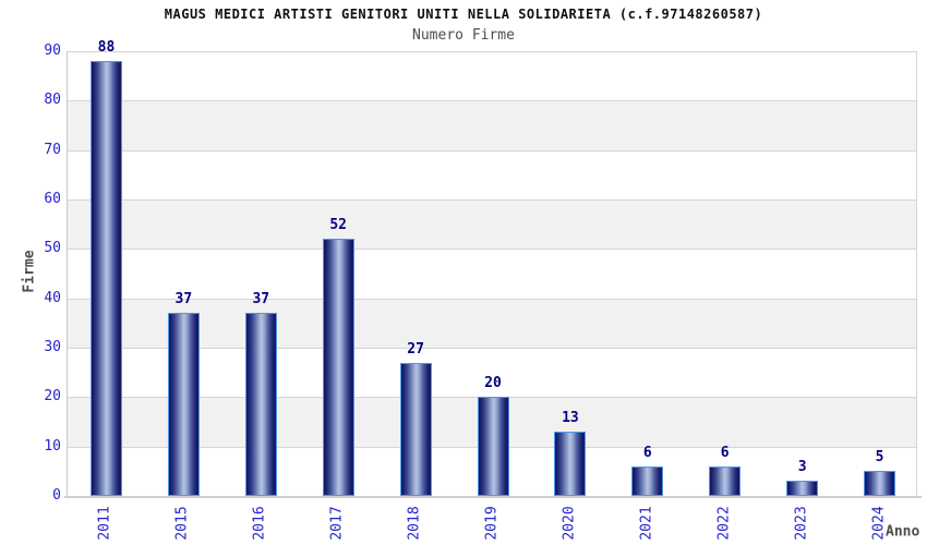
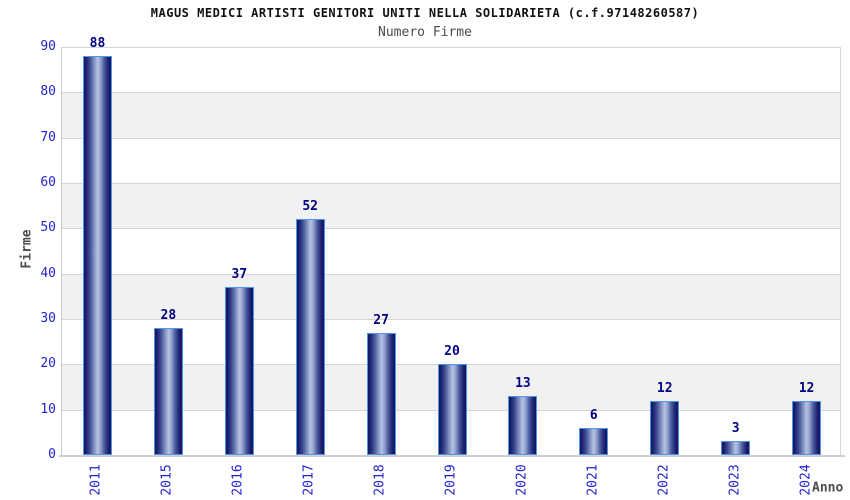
2015: 37 -> 28
2022: 6 -> 12
2024: 5 -> 12
